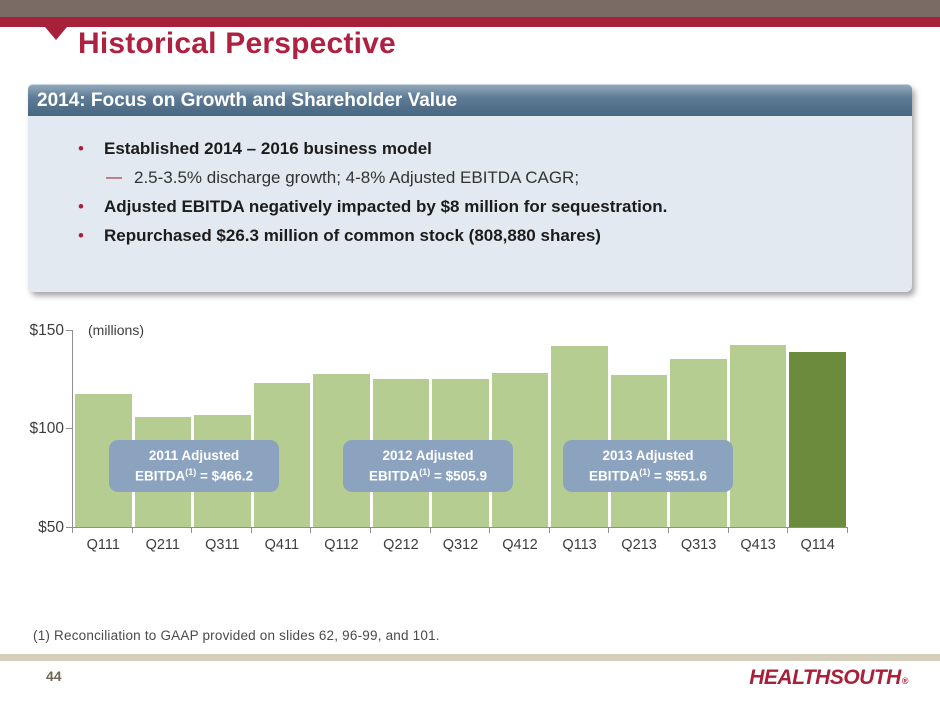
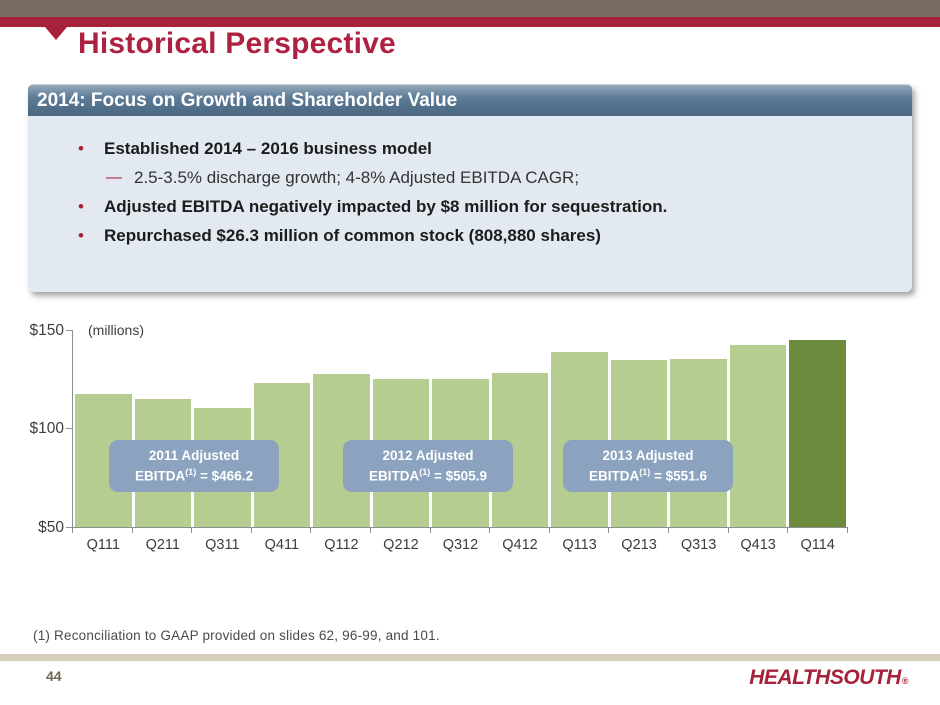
Q211: $106 -> $115
Q311: $107 -> $110
Q113: $142 -> $139
Q213: $127 -> $135
Q114: $139 -> $145
